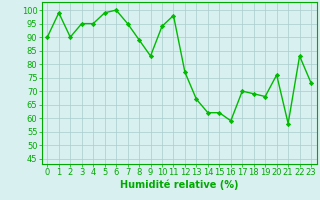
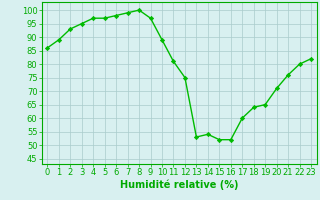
0: 90 -> 86
1: 99 -> 89
2: 90 -> 93
4: 95 -> 97
5: 99 -> 97
6: 100 -> 98
7: 95 -> 99
8: 89 -> 100
9: 83 -> 97
10: 94 -> 89
11: 98 -> 81
12: 77 -> 75
13: 67 -> 53
14: 62 -> 54
15: 62 -> 52
16: 59 -> 52
17: 70 -> 60
18: 69 -> 64
19: 68 -> 65
20: 76 -> 71
21: 58 -> 76
22: 83 -> 80
23: 73 -> 82
